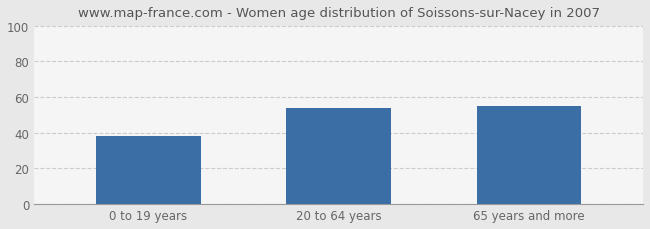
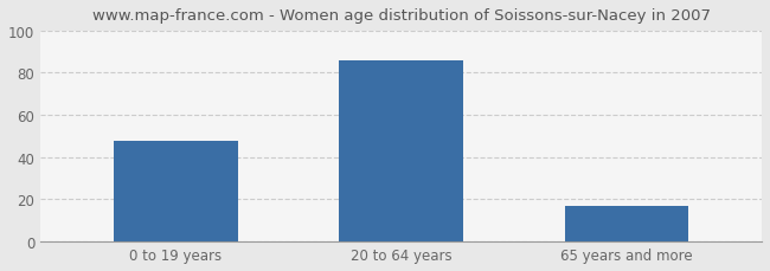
0 to 19 years: 38 -> 48
20 to 64 years: 54 -> 86
65 years and more: 55 -> 17
